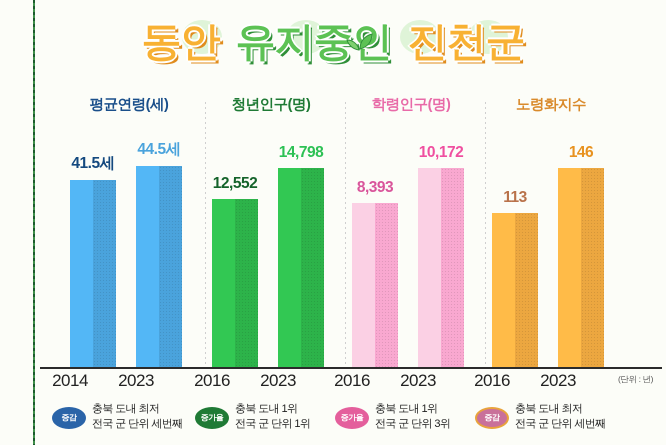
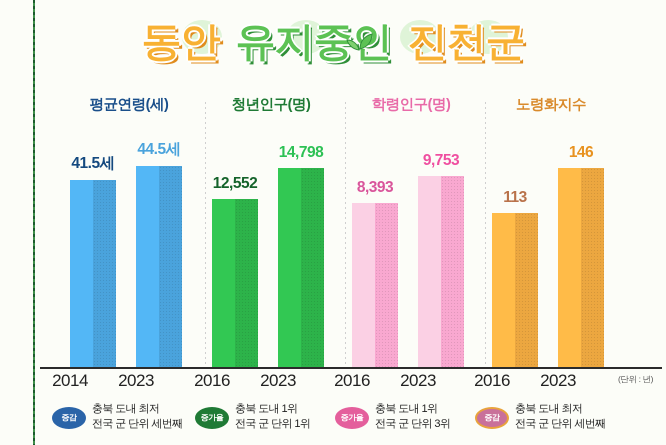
학령인구(명)/2023: 10,172 -> 9,753
